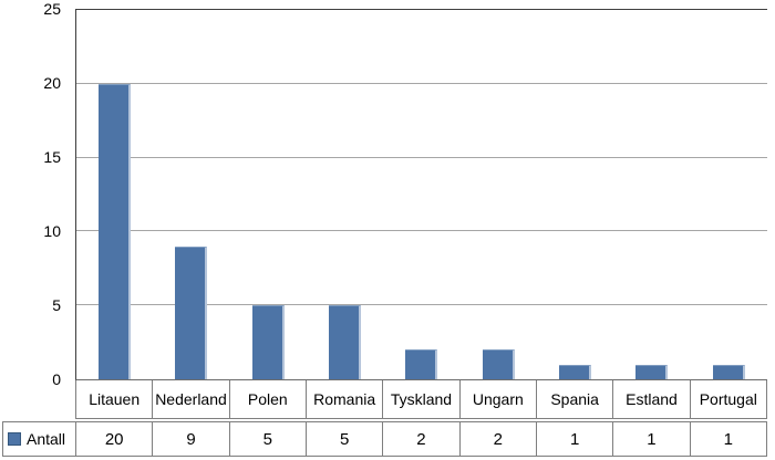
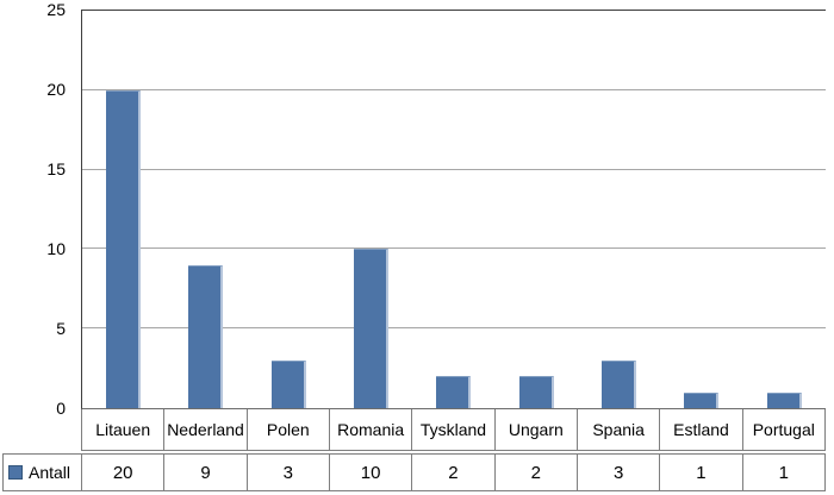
Polen: 5 -> 3
Romania: 5 -> 10
Spania: 1 -> 3
